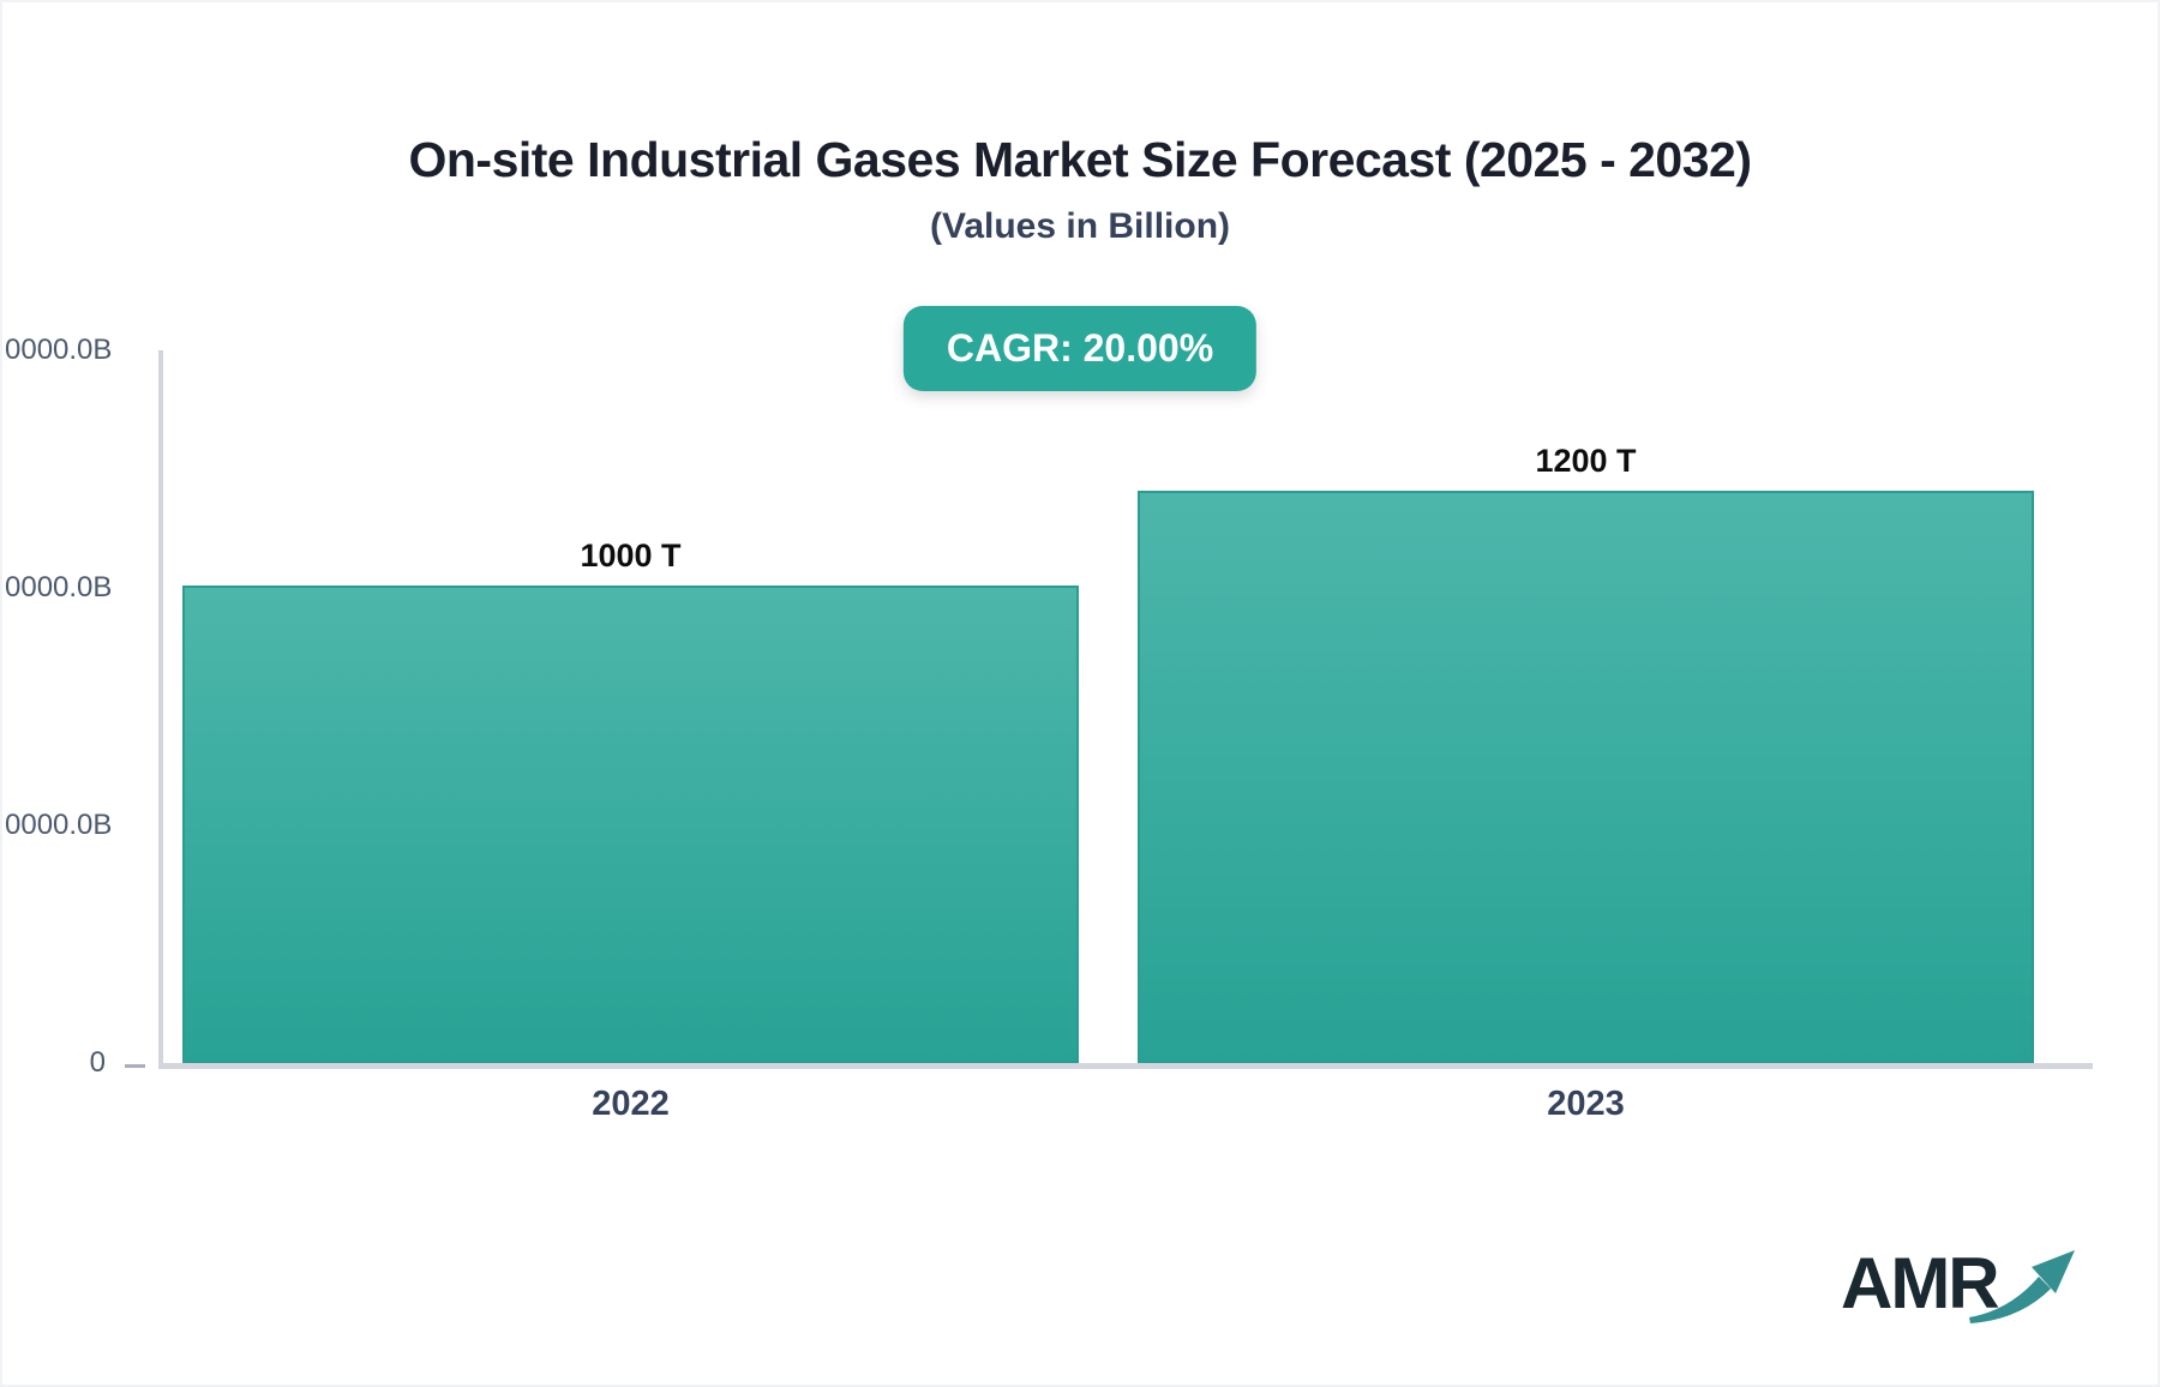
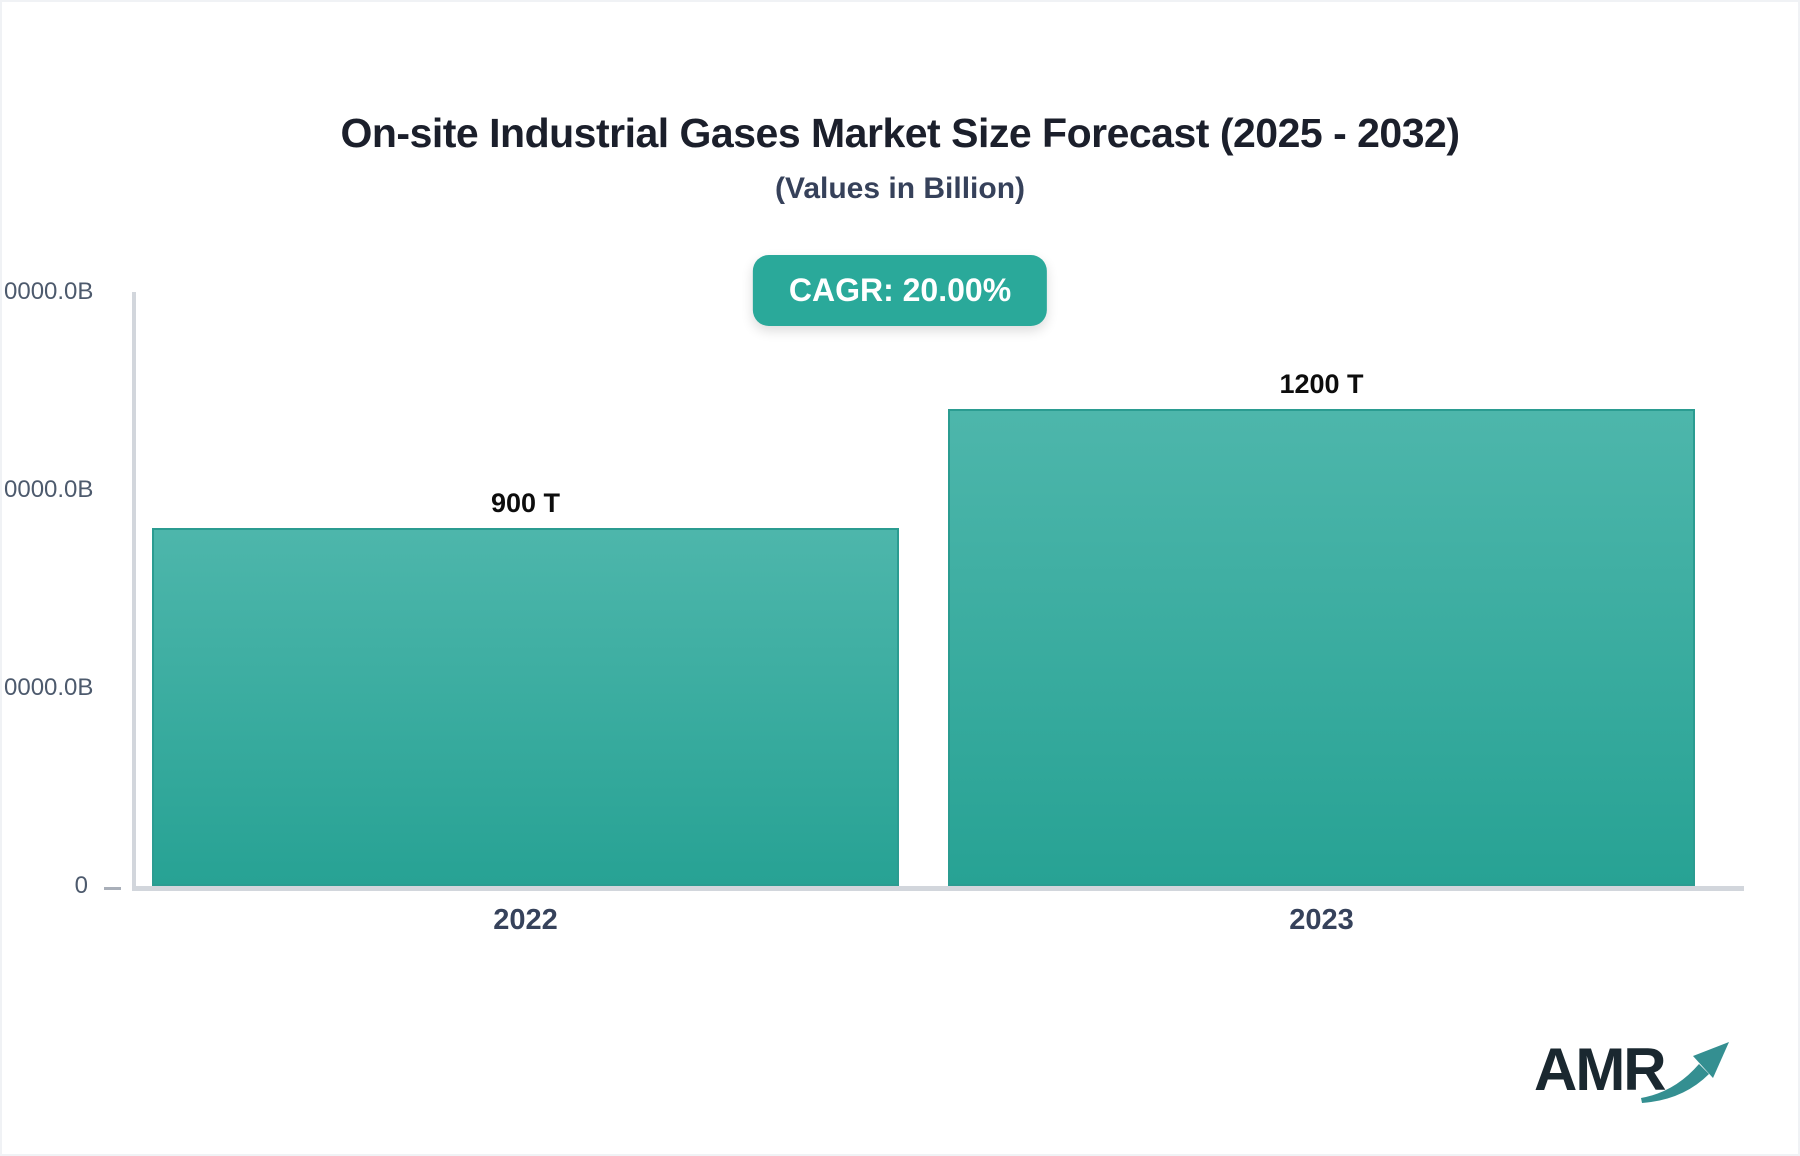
2022: 1000 -> 900
